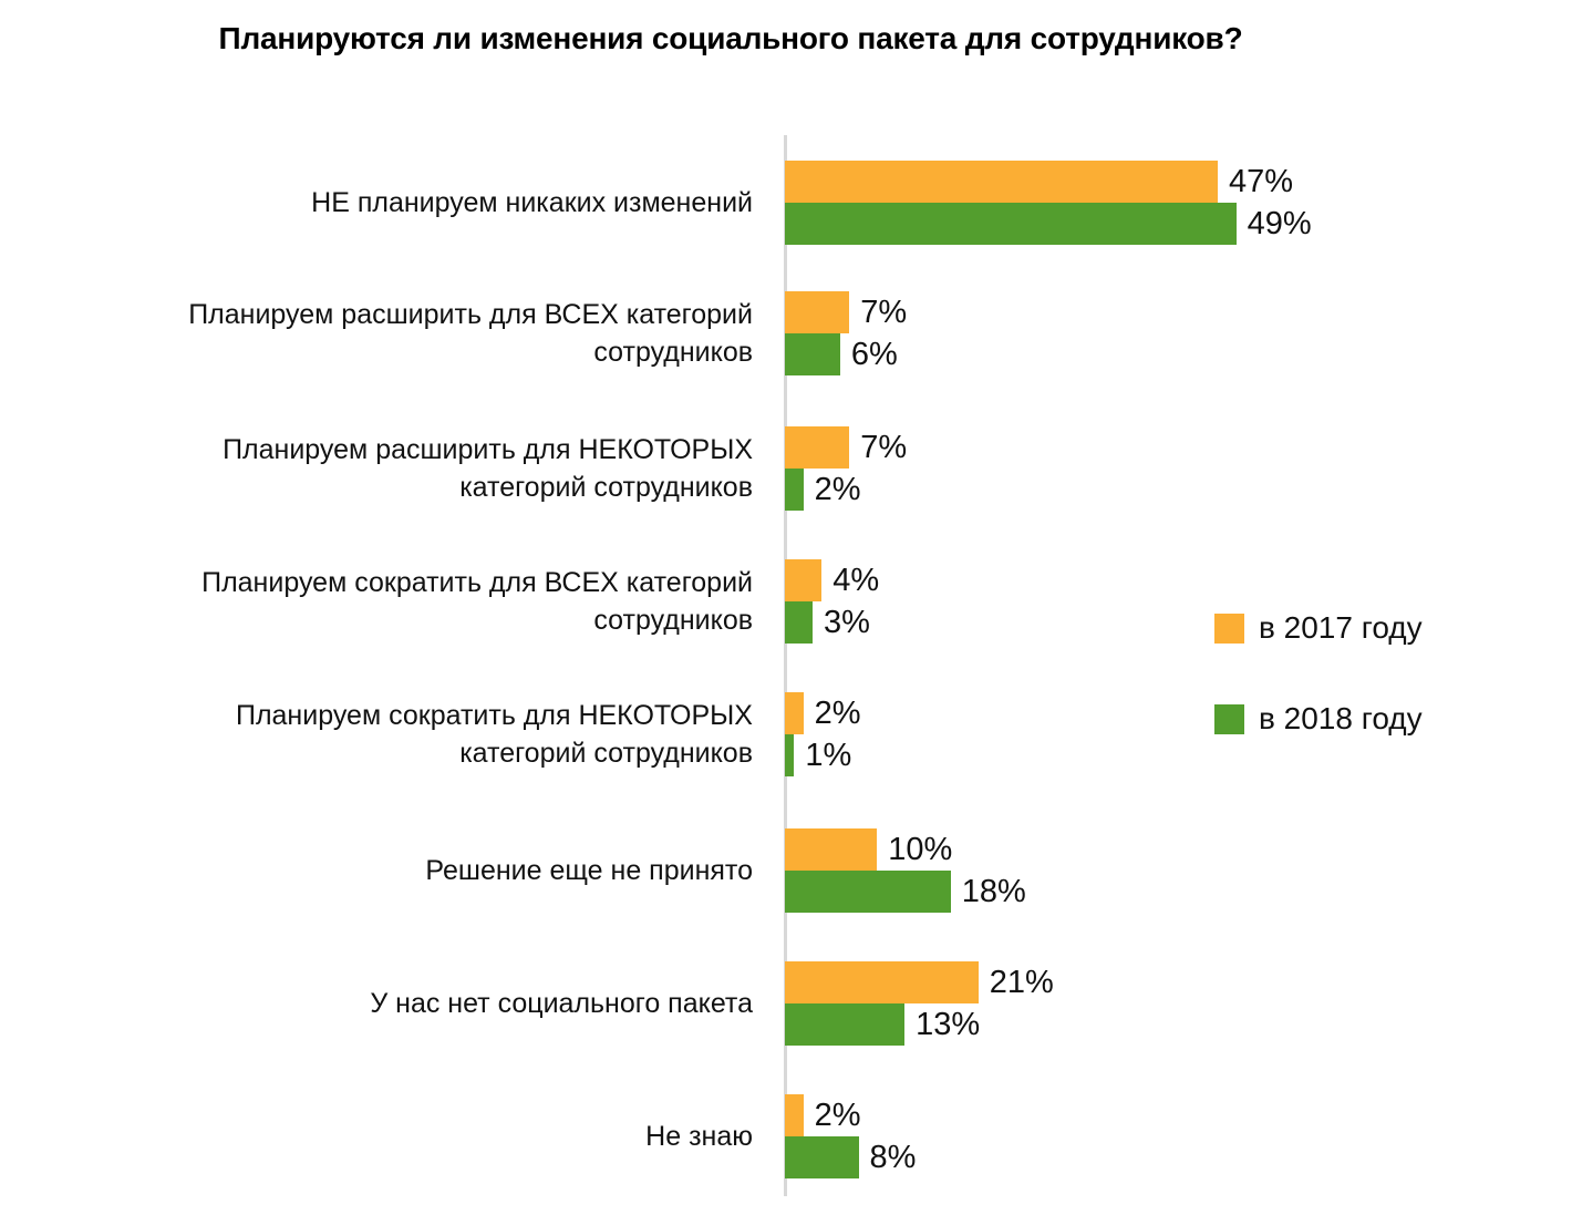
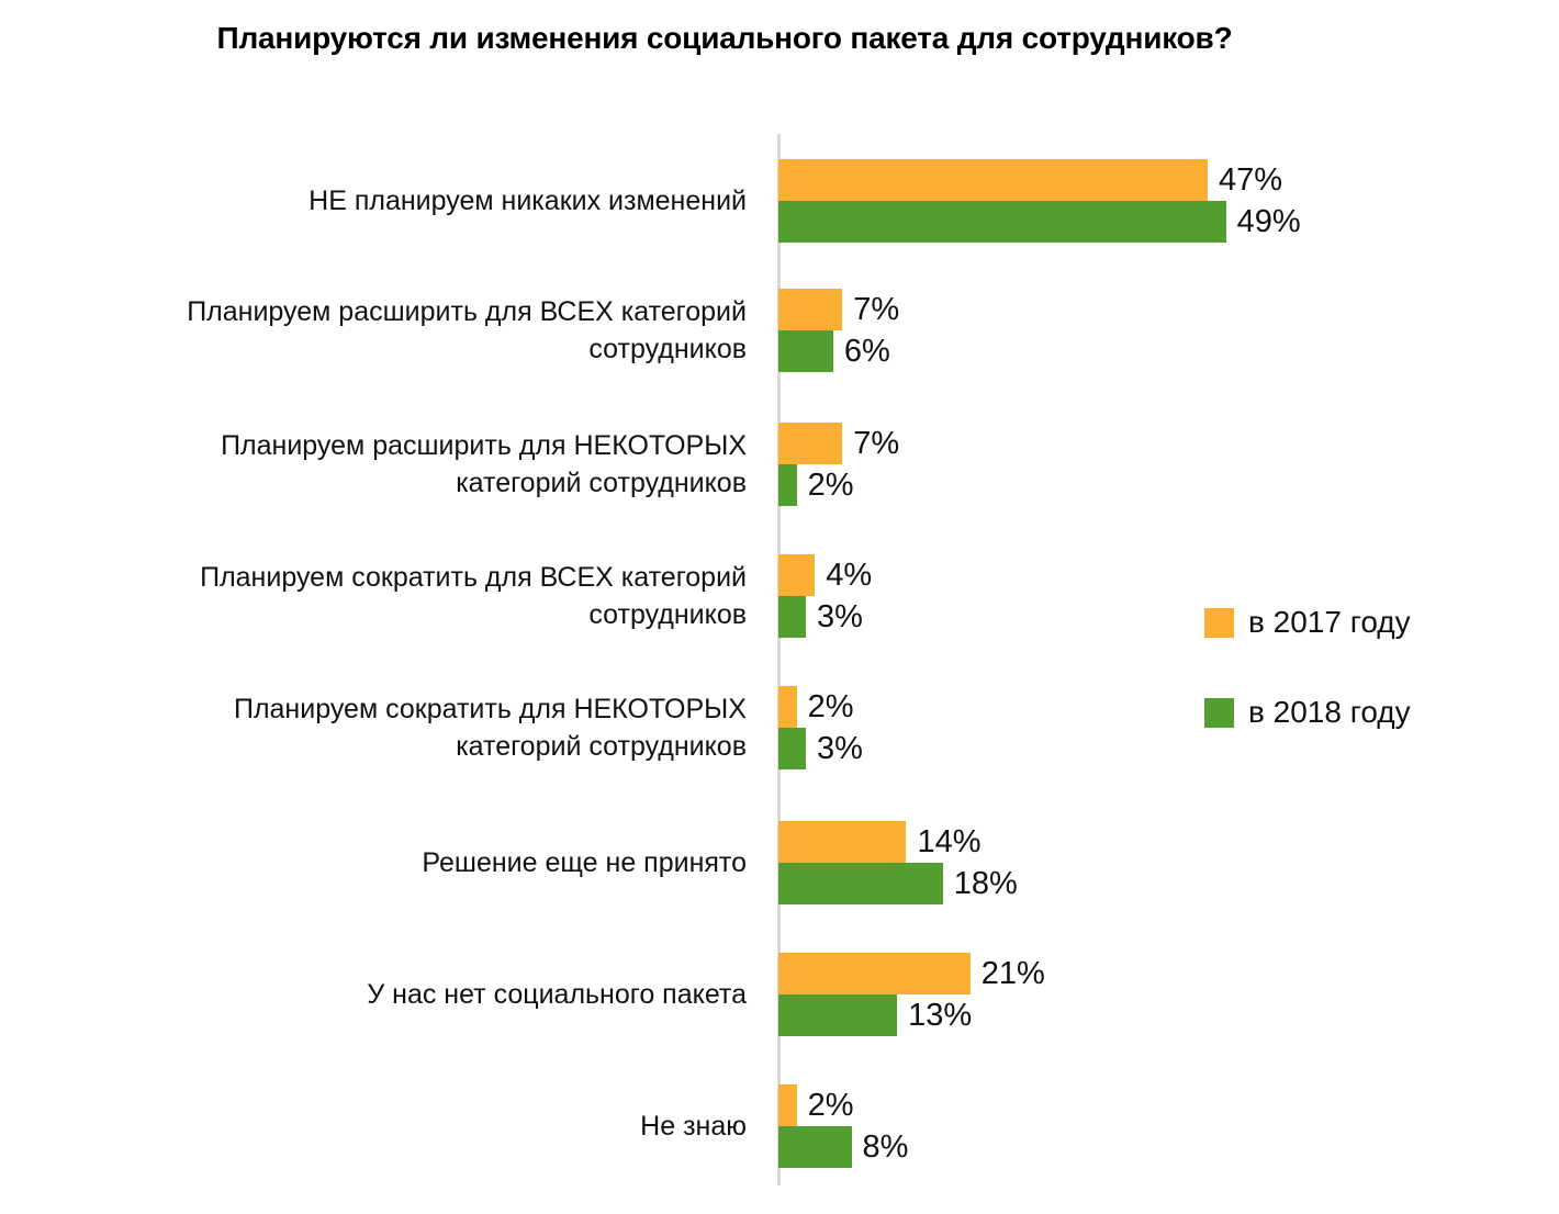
в 2018 году/Планируем сократить для НЕКОТОРЫХ категорий сотрудников: 1% -> 3%
в 2017 году/Решение еще не принято: 10% -> 14%
